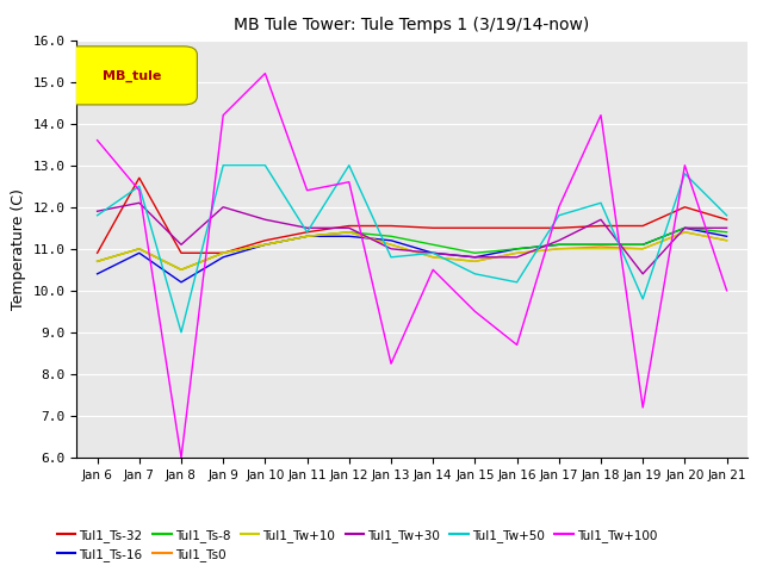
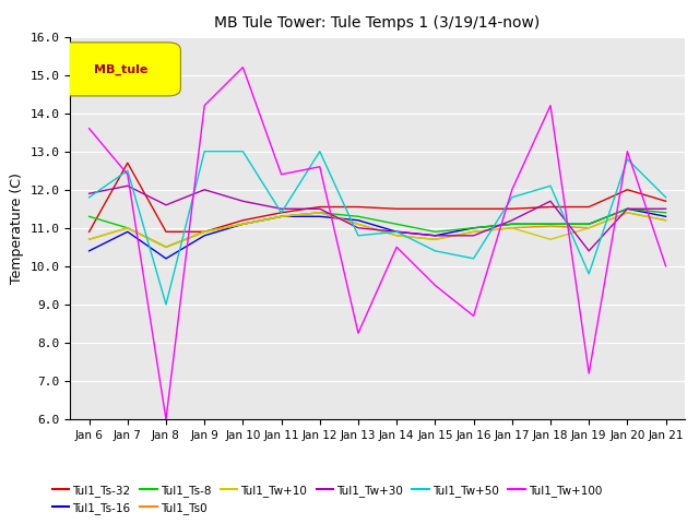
Tul1_Ts-8/Jan 6: 10.7 -> 11.3
Tul1_Tw+30/Jan 8: 11.1 -> 11.6
Tul1_Tw+10/Jan 18: 11.0 -> 10.7
